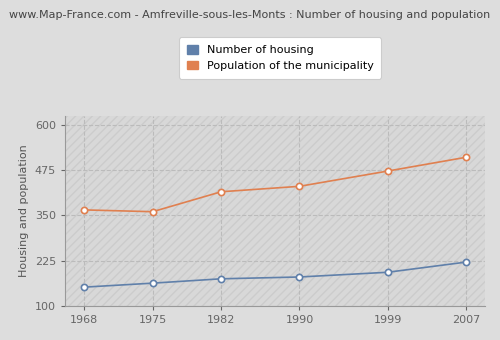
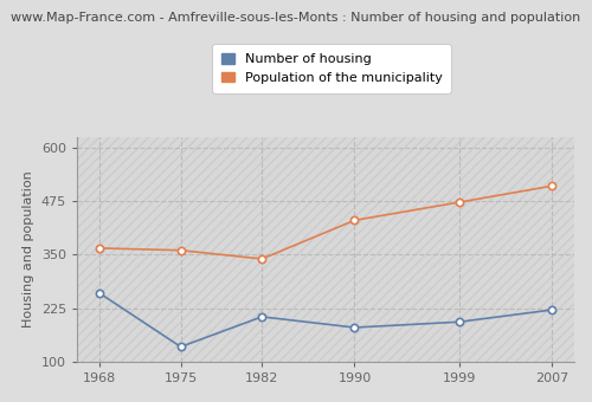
Number of housing/1968: 152 -> 260
Number of housing/1975: 163 -> 135
Number of housing/1982: 175 -> 205
Population of the municipality/1982: 415 -> 340
